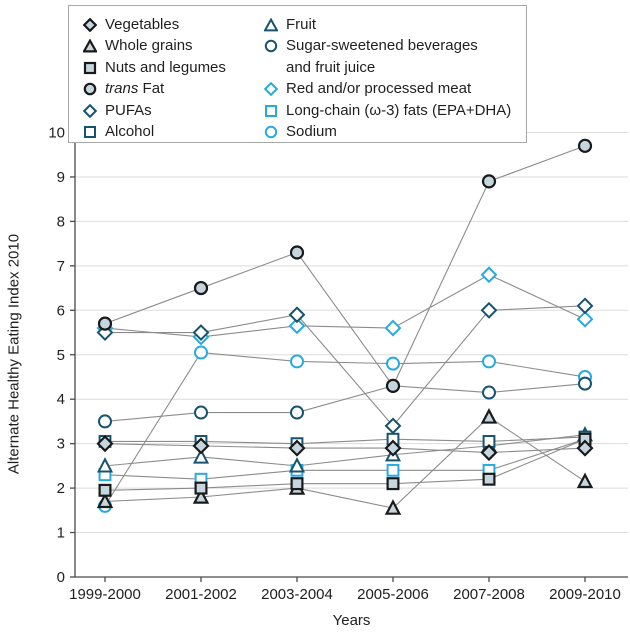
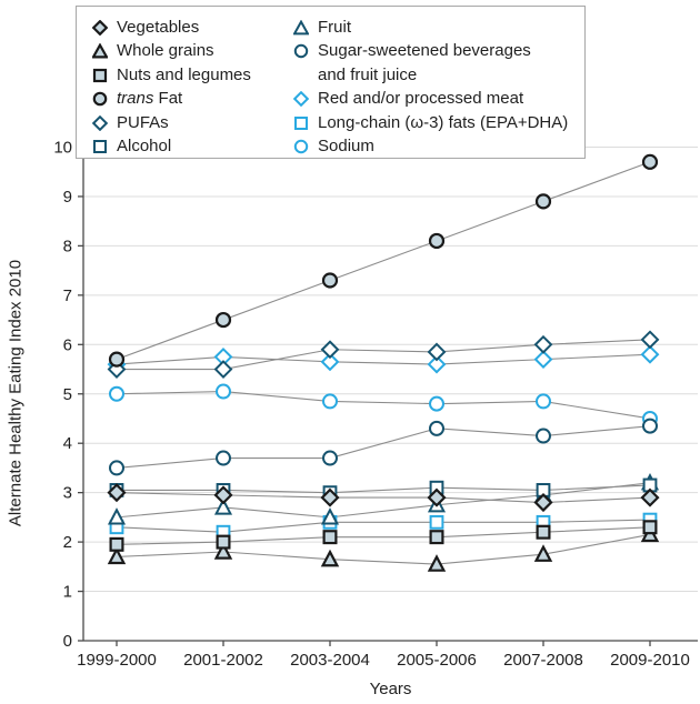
Sodium/1999-2000: 1.6 -> 5.0
Red and/or processed meat/2001-2002: 5.4 -> 5.8
Whole grains/2003-2004: 2.0 -> 1.6
trans Fat/2005-2006: 4.3 -> 8.1
PUFAs/2005-2006: 3.4 -> 5.8
Whole grains/2007-2008: 3.6 -> 1.8
Red and/or processed meat/2007-2008: 6.8 -> 5.7
Nuts and legumes/2009-2010: 3.1 -> 2.3
Long-chain (ω-3) fats (EPA+DHA)/2009-2010: 3.1 -> 2.5
